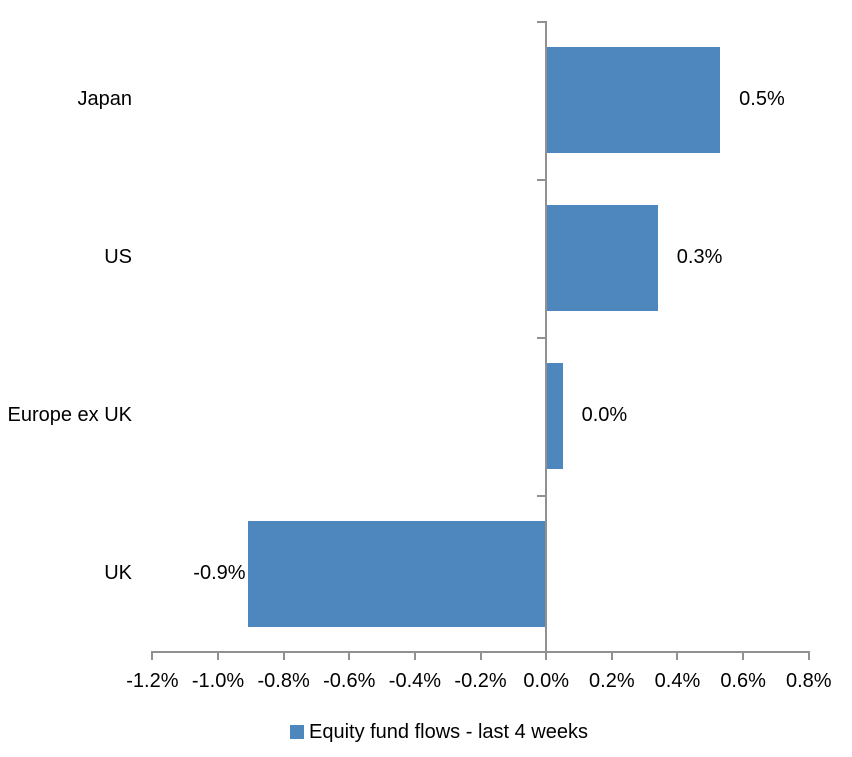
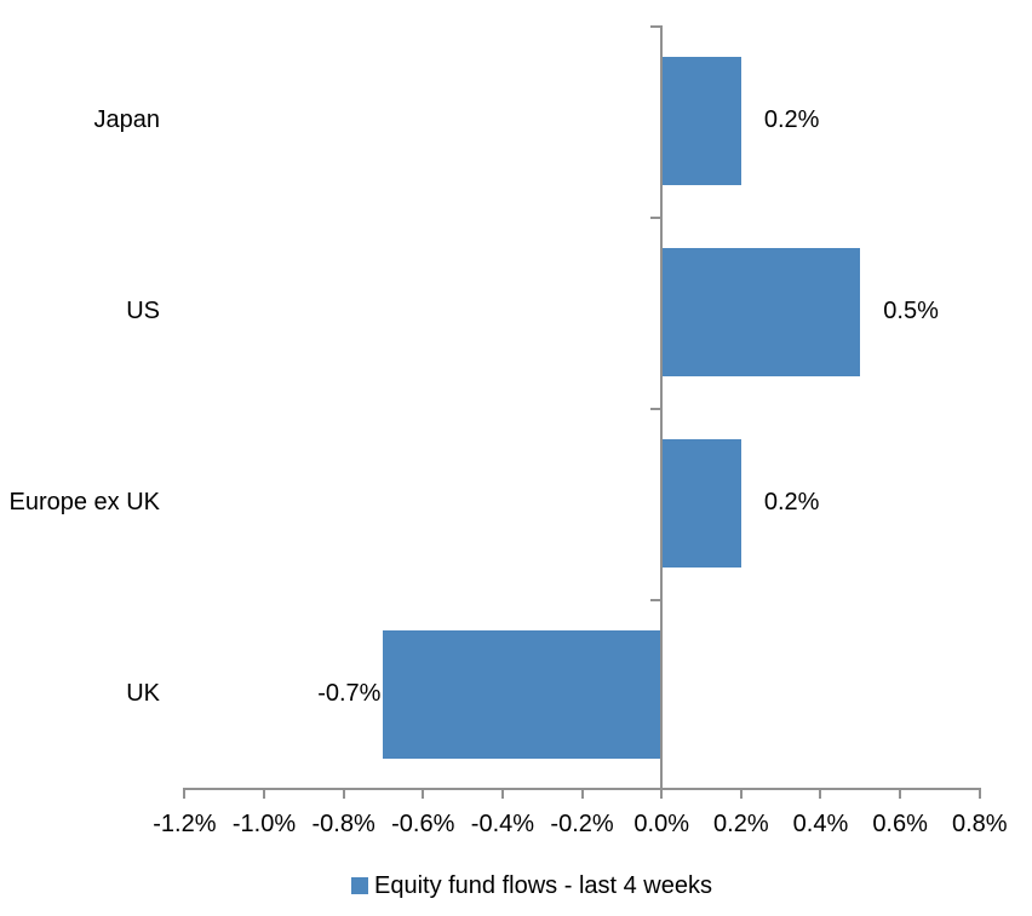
Japan: 0.5% -> 0.2%
US: 0.3% -> 0.5%
Europe ex UK: 0.0% -> 0.2%
UK: -0.9% -> -0.7%
